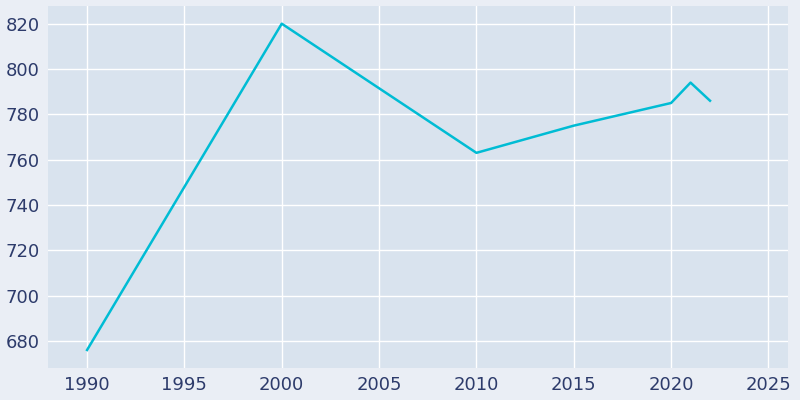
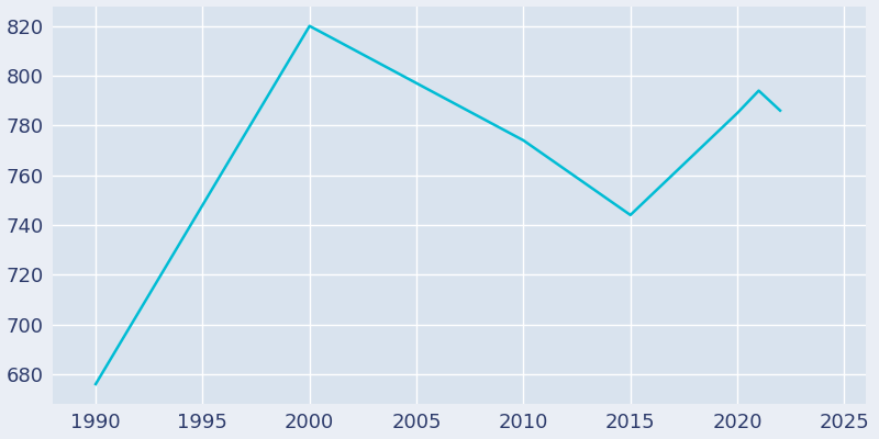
2010: 763 -> 774
2015: 775 -> 744
